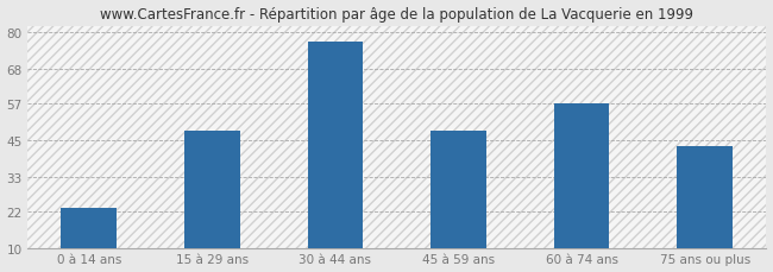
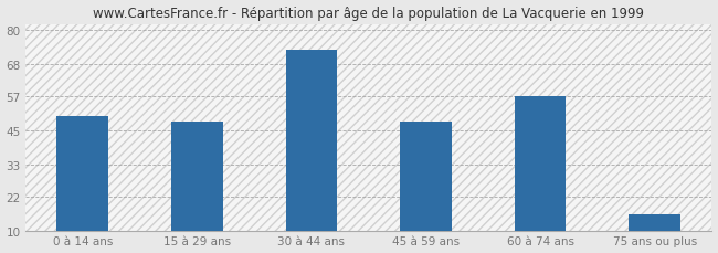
0 à 14 ans: 23 -> 50
30 à 44 ans: 77 -> 73
75 ans ou plus: 43 -> 16
